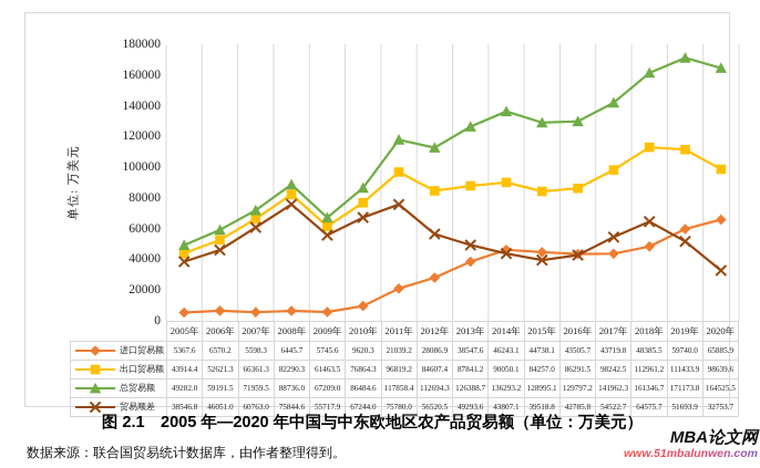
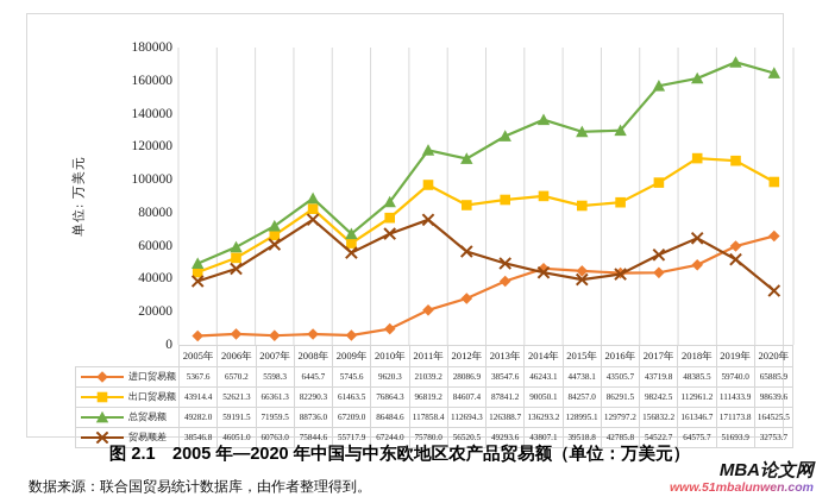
总贸易额/2017年: 141962.3 -> 156832.2
